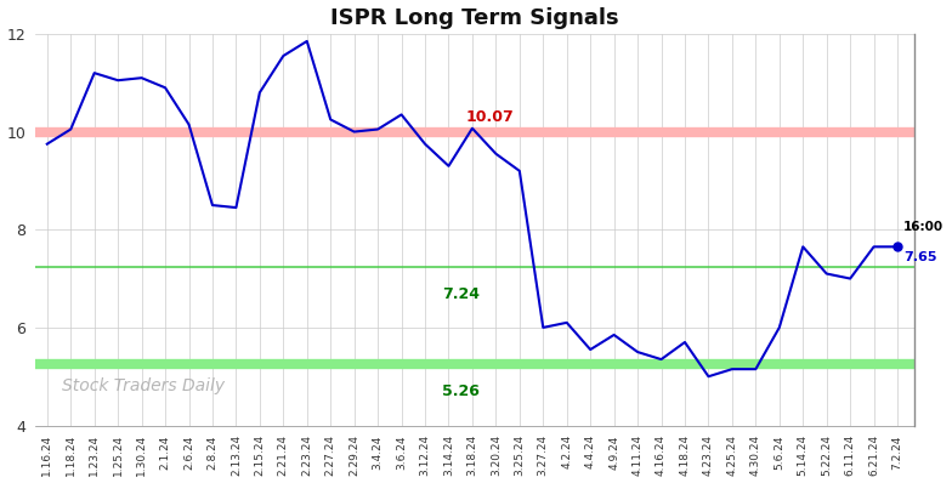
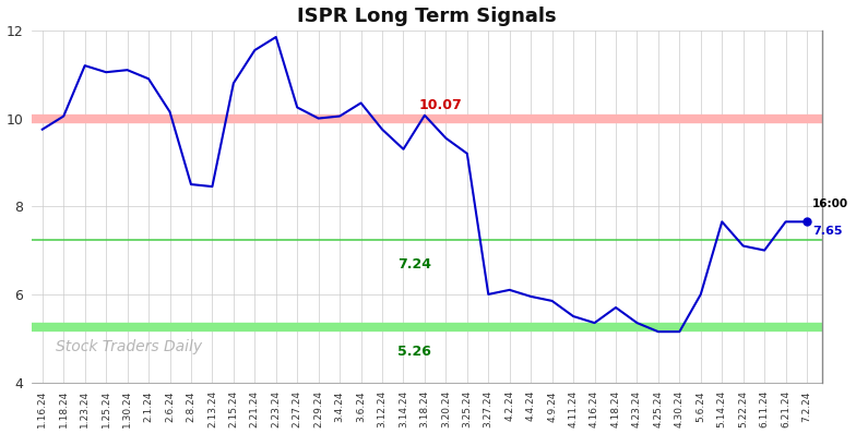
4.4.24: 5.55 -> 5.95
4.23.24: 5.00 -> 5.35
